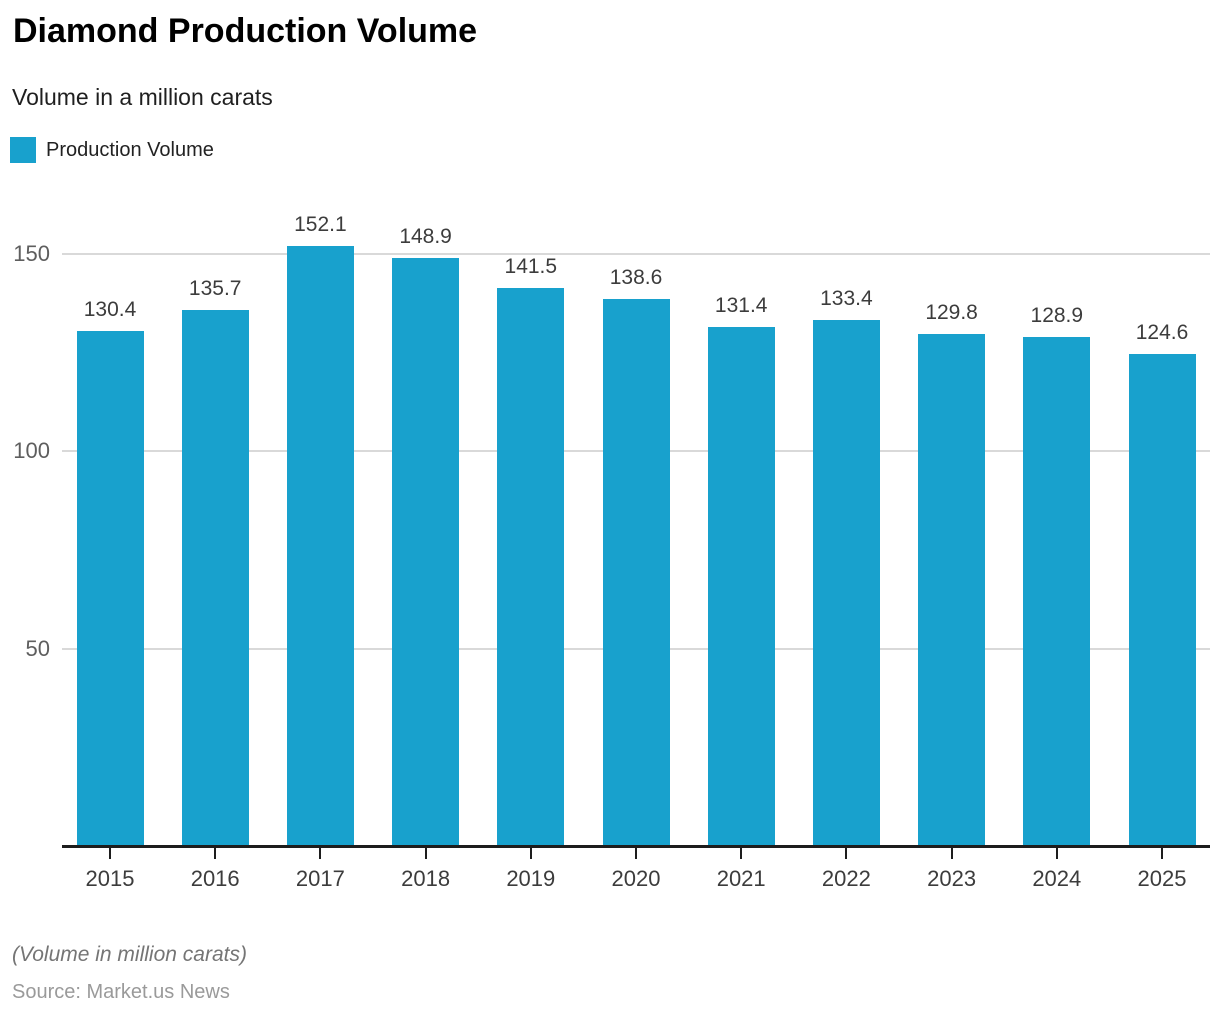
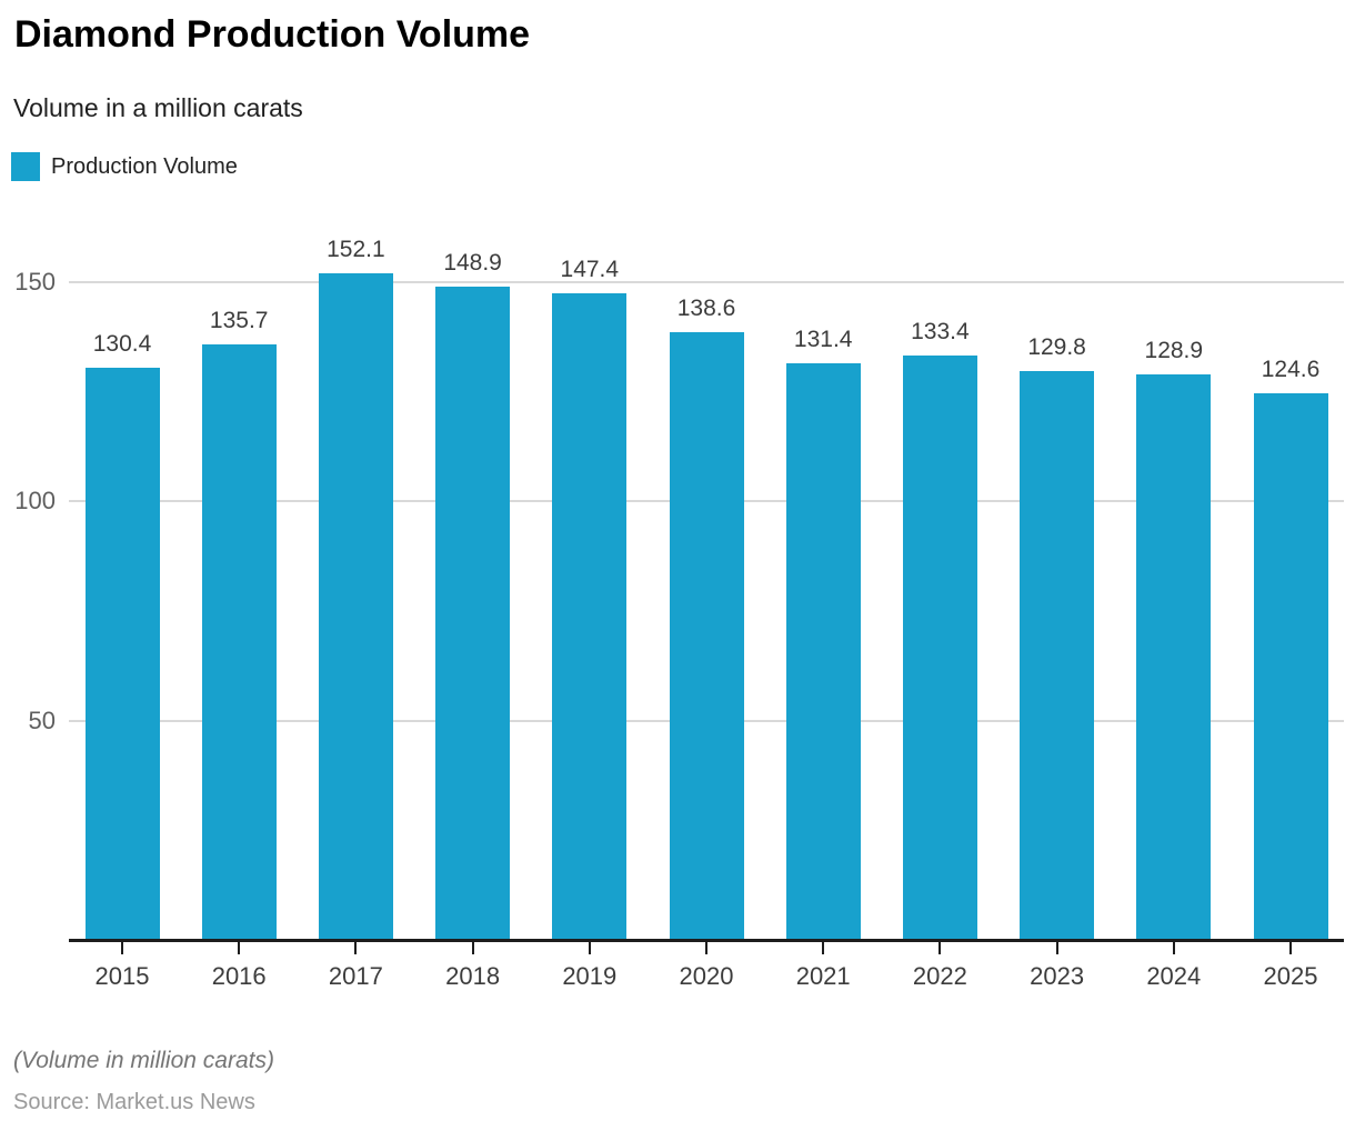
2019: 141.5 -> 147.4
